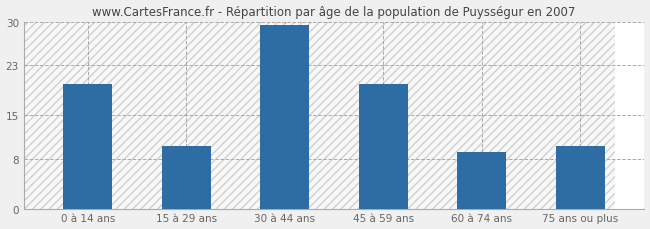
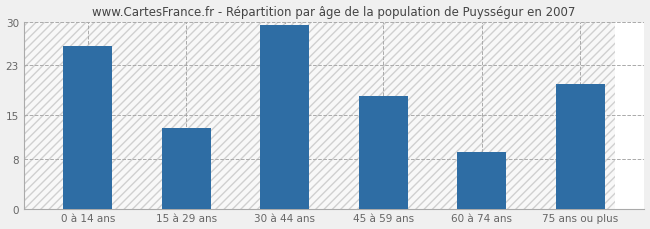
0 à 14 ans: 20.0 -> 26.0
15 à 29 ans: 10.0 -> 13.0
45 à 59 ans: 20.0 -> 18.0
75 ans ou plus: 10.0 -> 20.0
